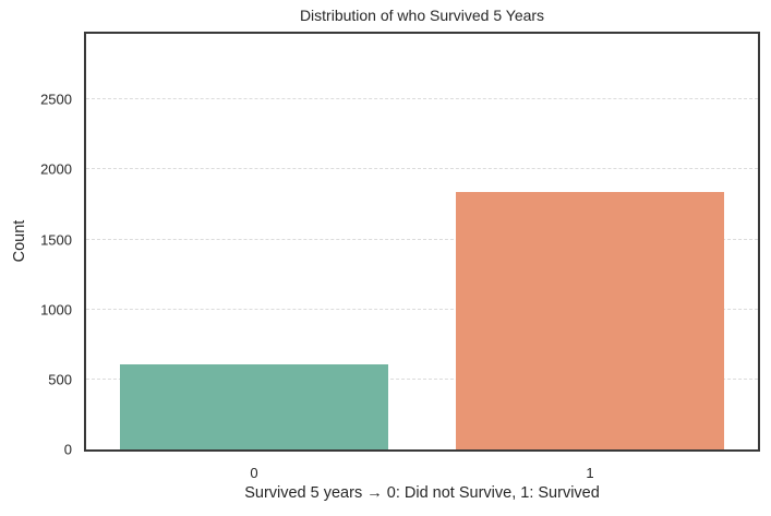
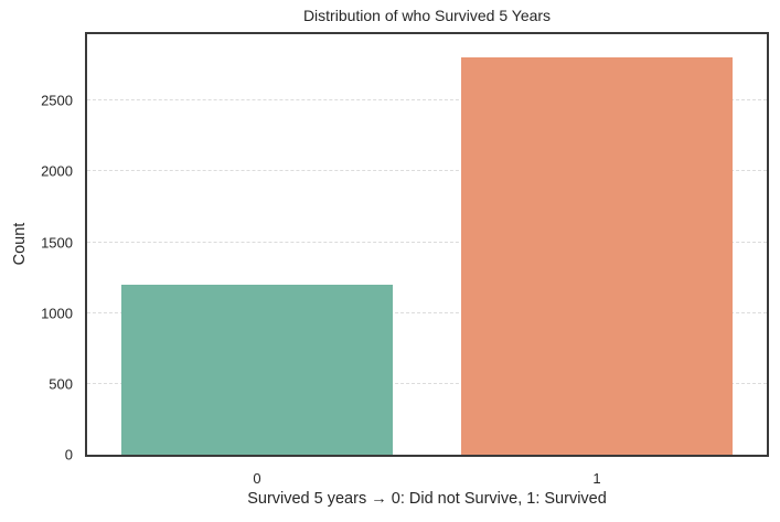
0: 610 -> 1200
1: 1840 -> 2810
